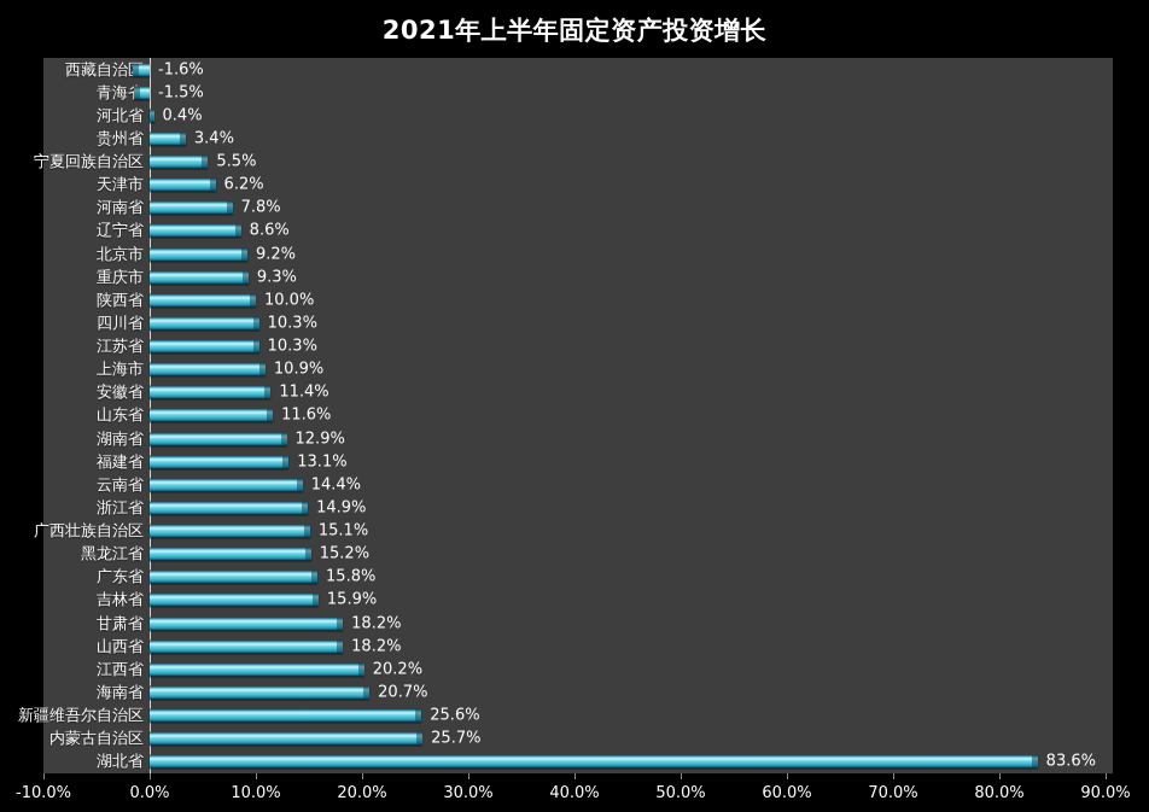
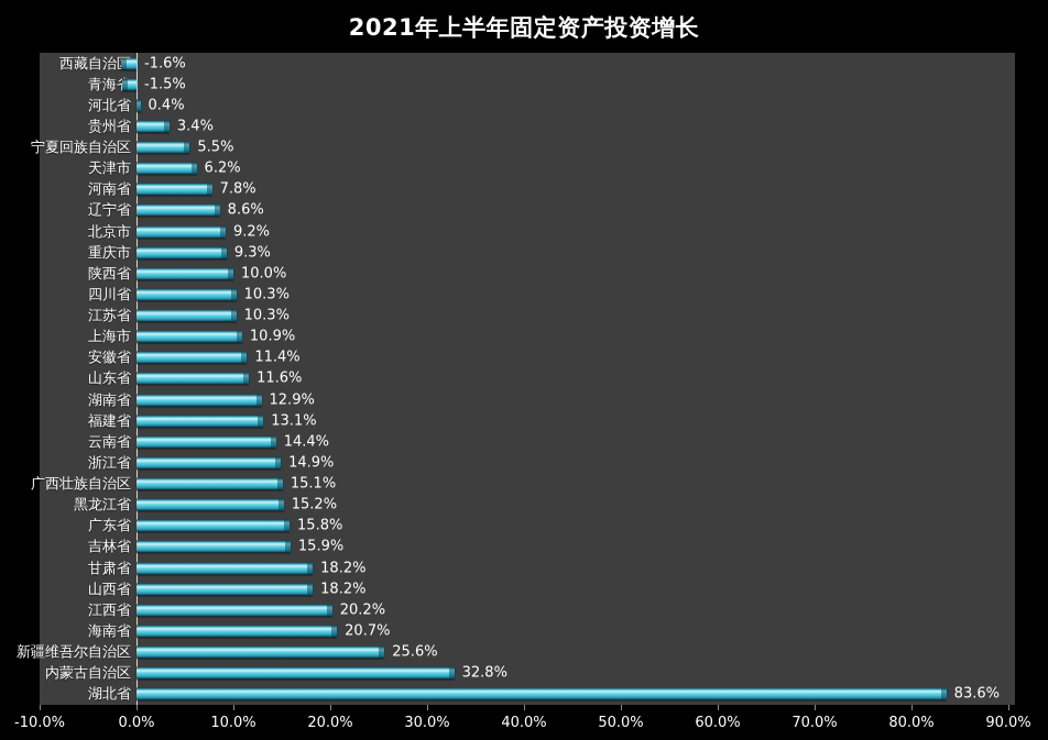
内蒙古自治区: 25.7% -> 32.8%
